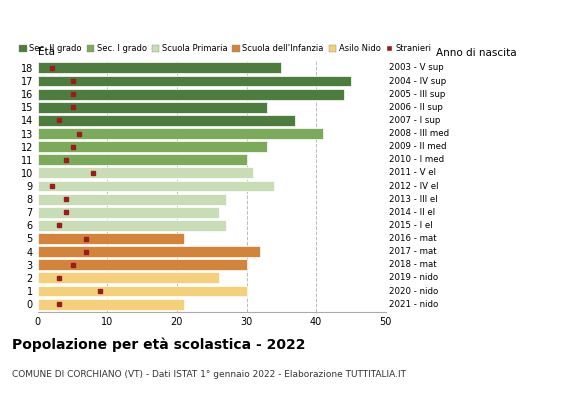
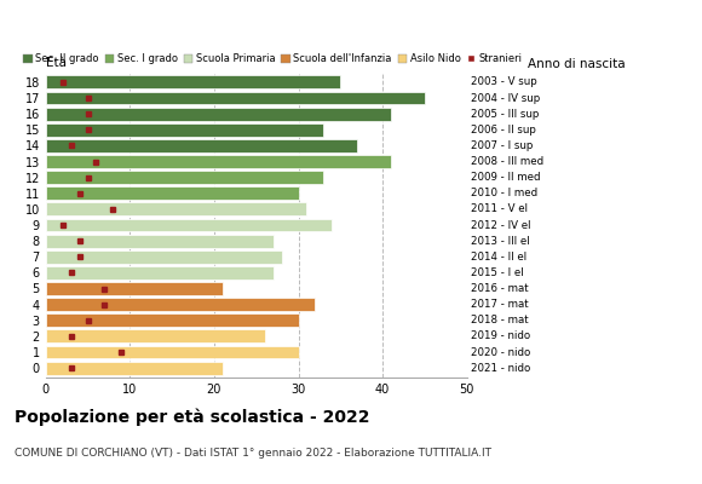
16: 44 -> 41
7: 26 -> 28
